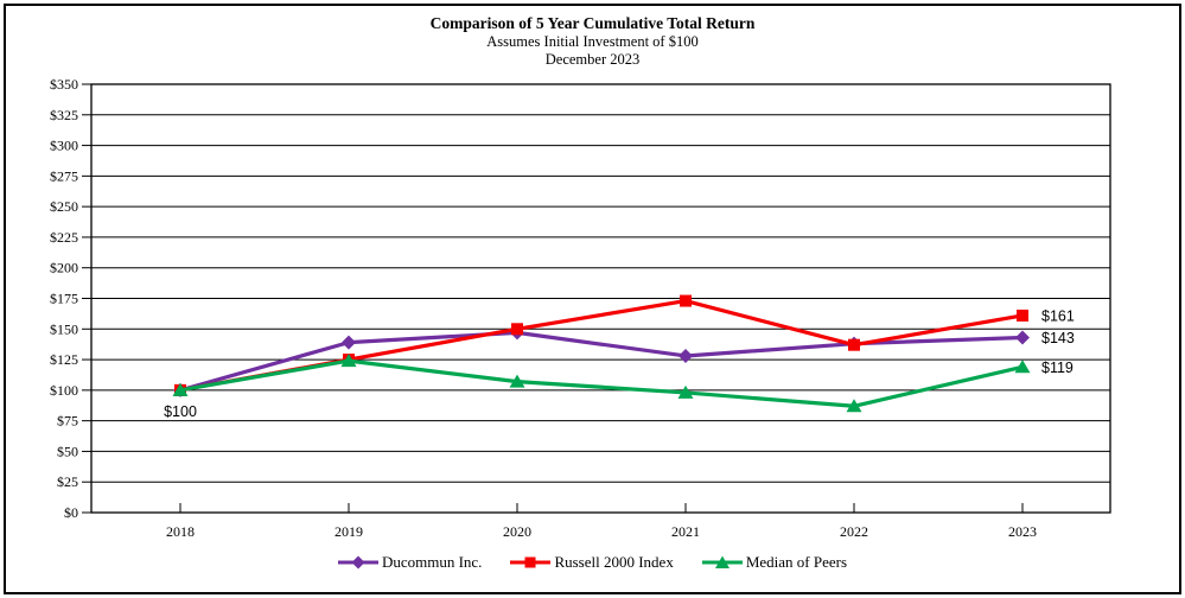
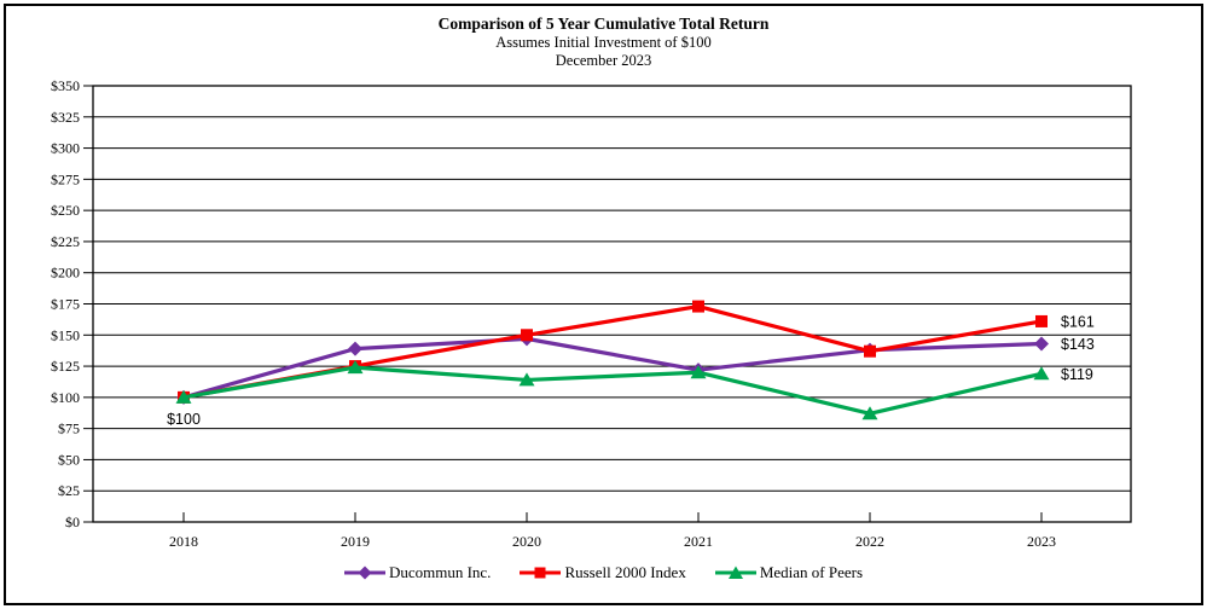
Median of Peers/2020: $107 -> $114
Ducommun Inc./2021: $128 -> $122
Median of Peers/2021: $98 -> $120
